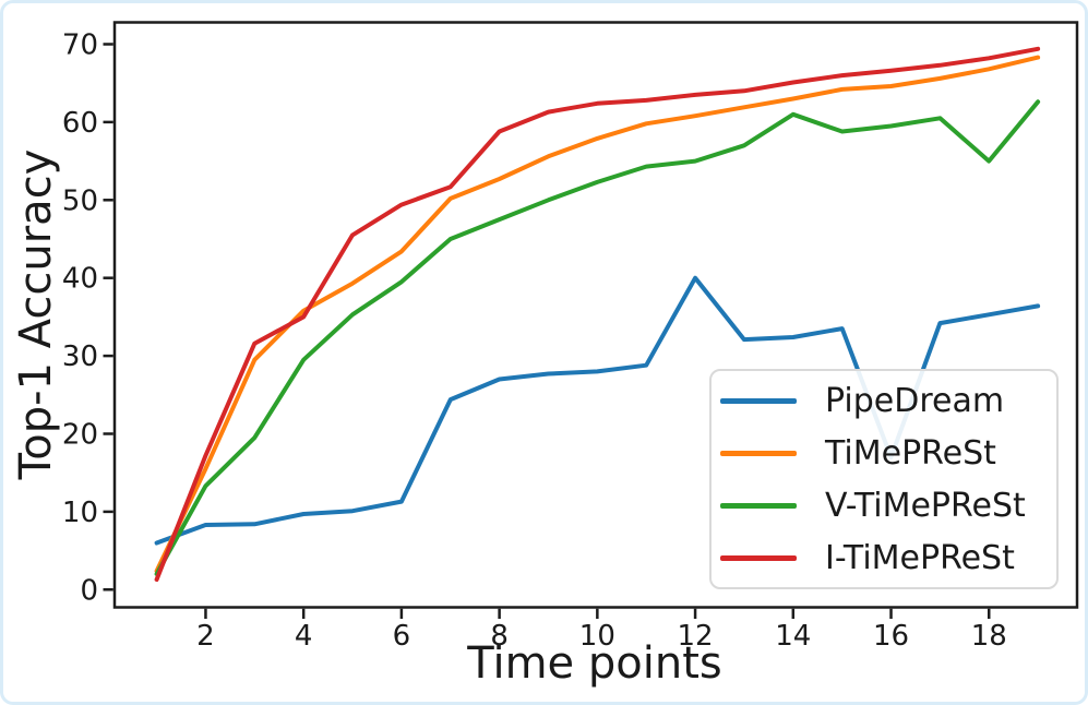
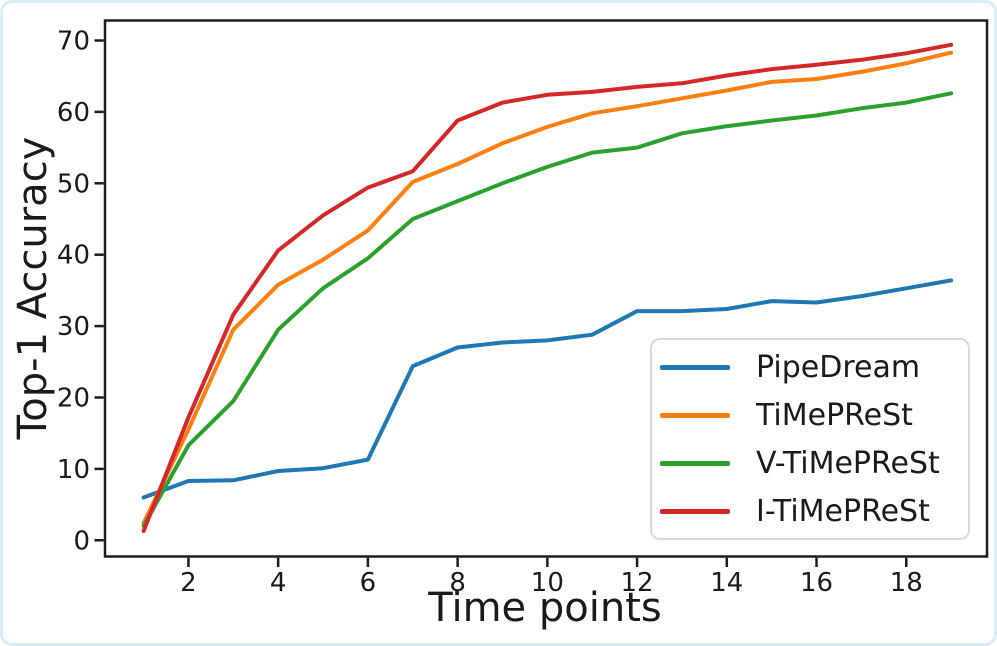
I-TiMePReSt/4: 35 -> 41
PipeDream/12: 40 -> 32
V-TiMePReSt/14: 61 -> 58
PipeDream/16: 17 -> 33
V-TiMePReSt/18: 55 -> 61
